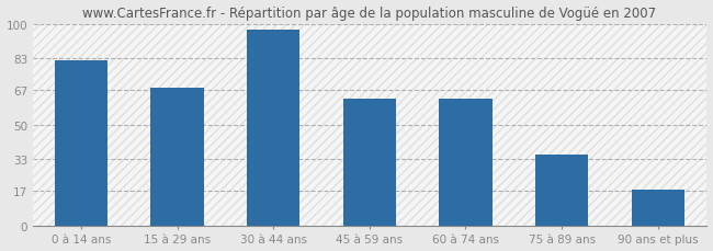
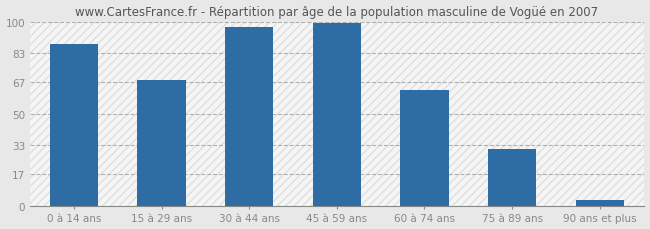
0 à 14 ans: 82 -> 88
45 à 59 ans: 63 -> 99
75 à 89 ans: 35 -> 31
90 ans et plus: 18 -> 3
